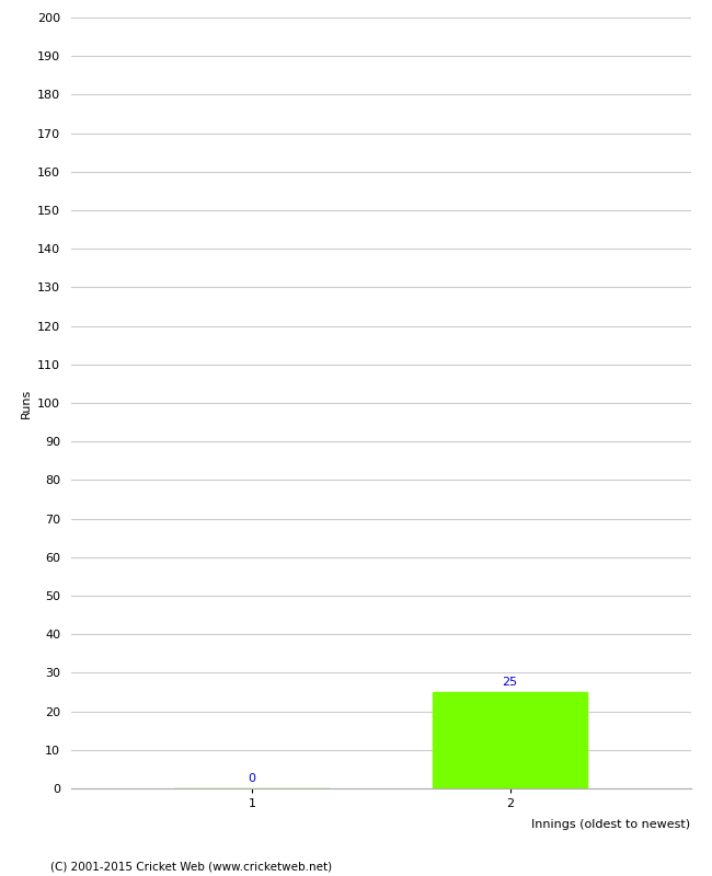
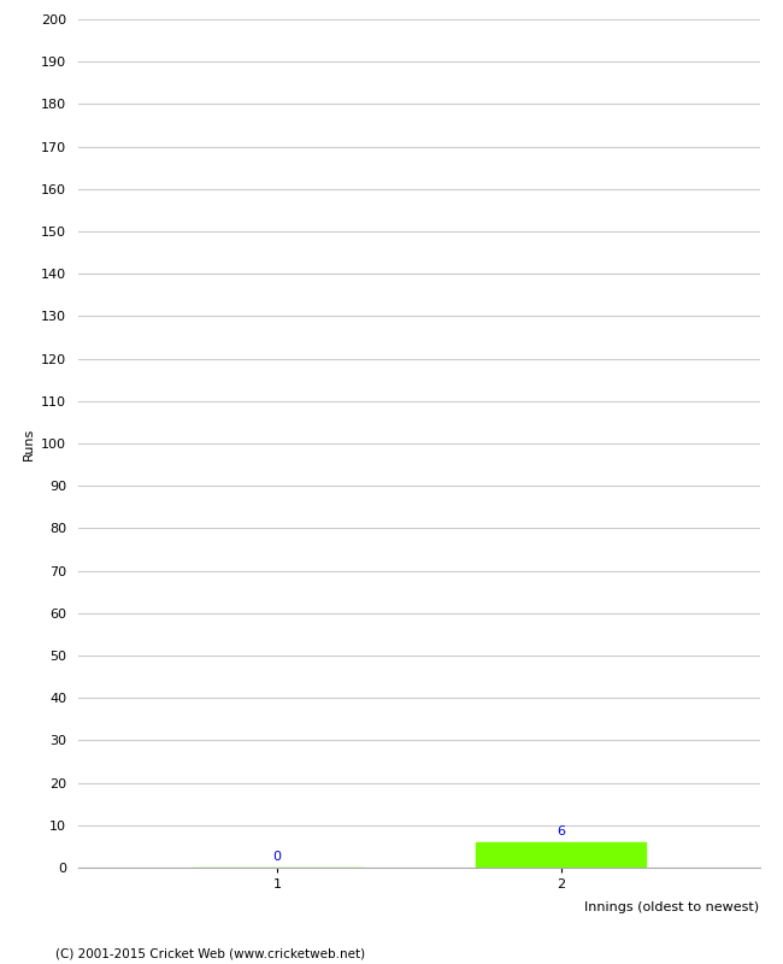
2: 25 -> 6
